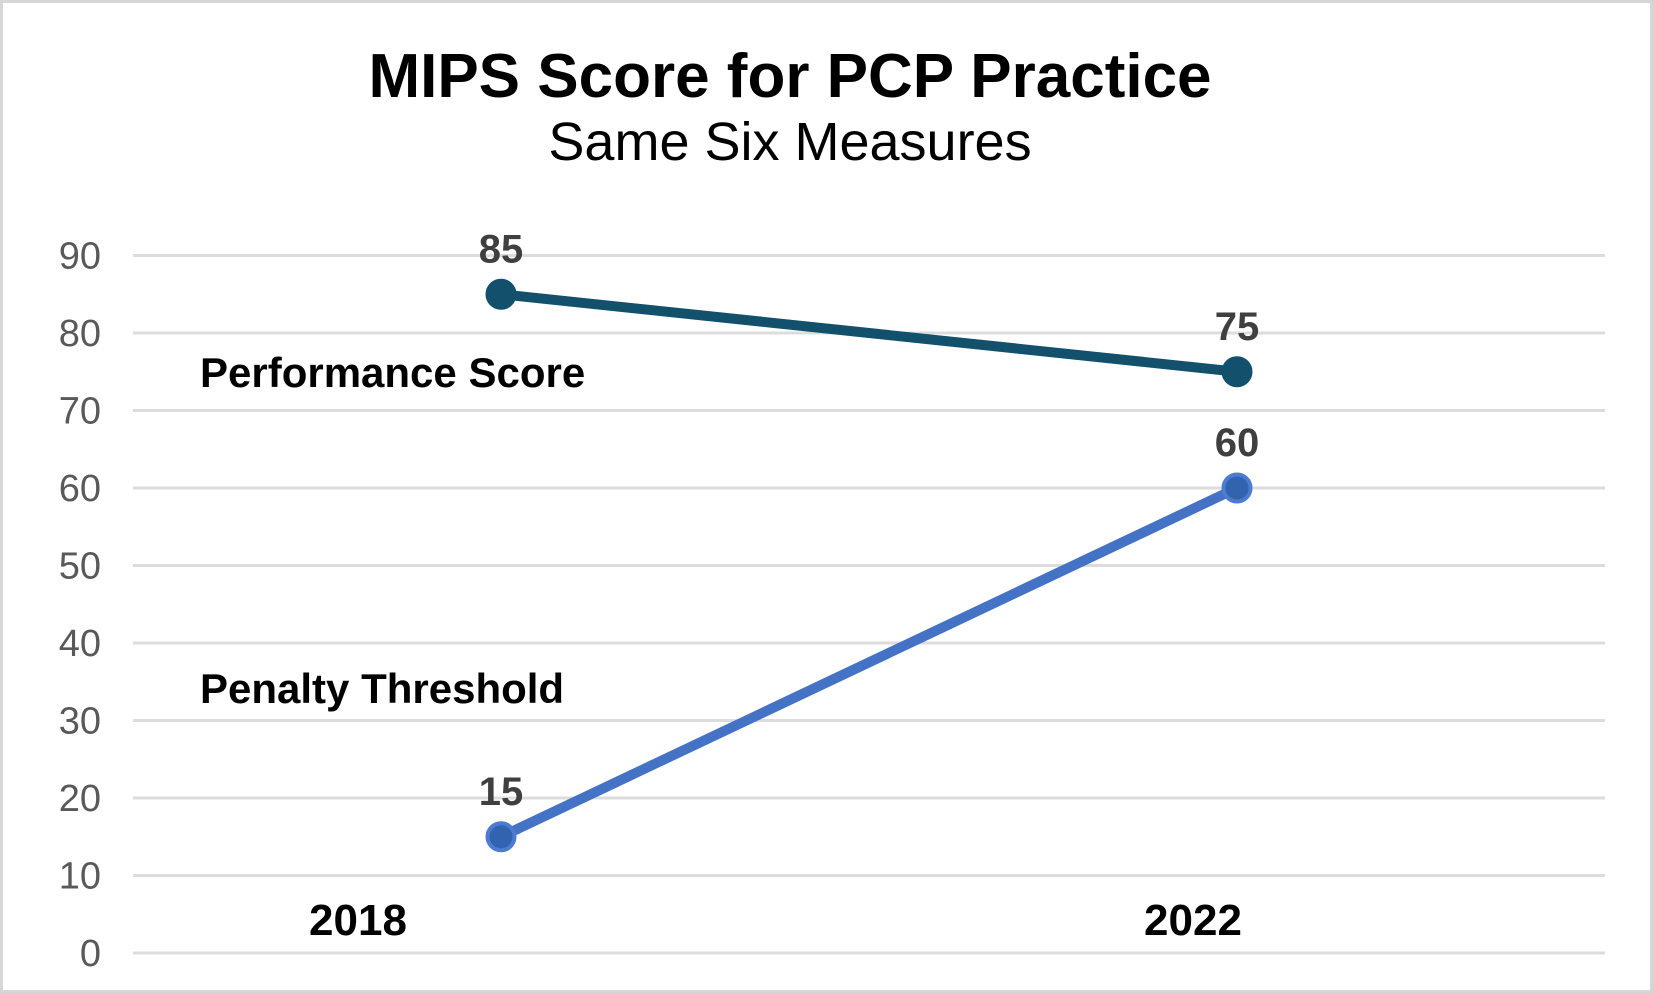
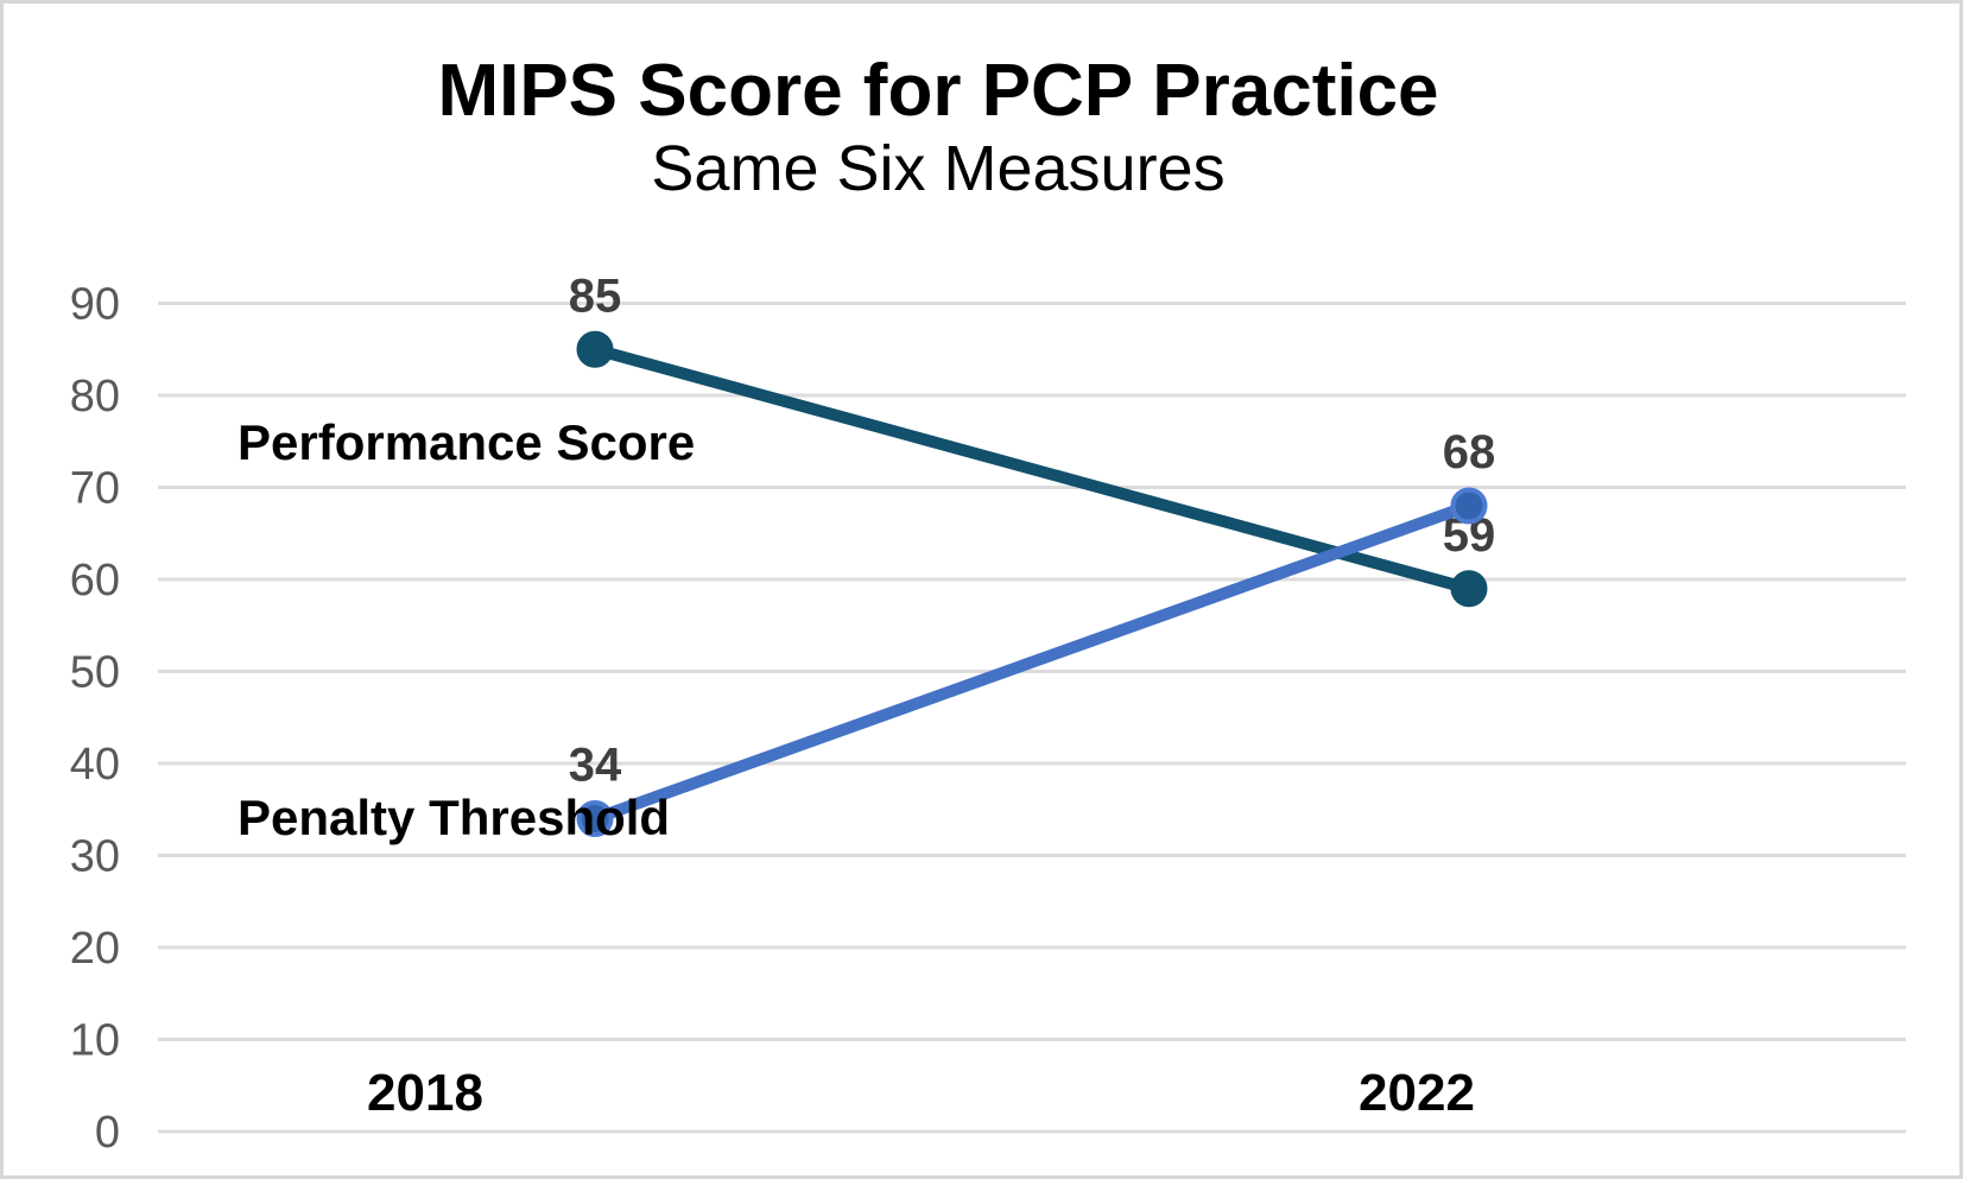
Penalty Threshold/2018: 15 -> 34
Performance Score/2022: 75 -> 59
Penalty Threshold/2022: 60 -> 68
